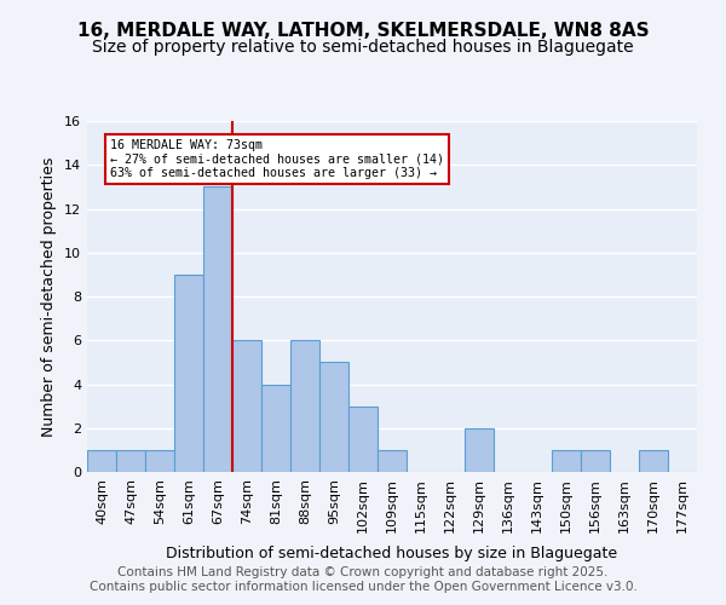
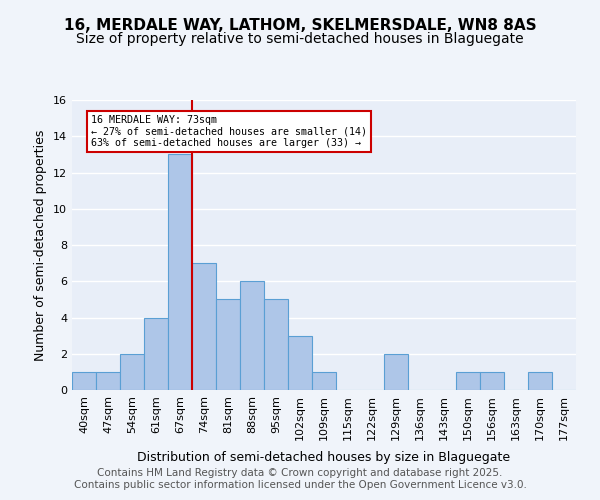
54sqm: 1 -> 2
61sqm: 9 -> 4
74sqm: 6 -> 7
81sqm: 4 -> 5
